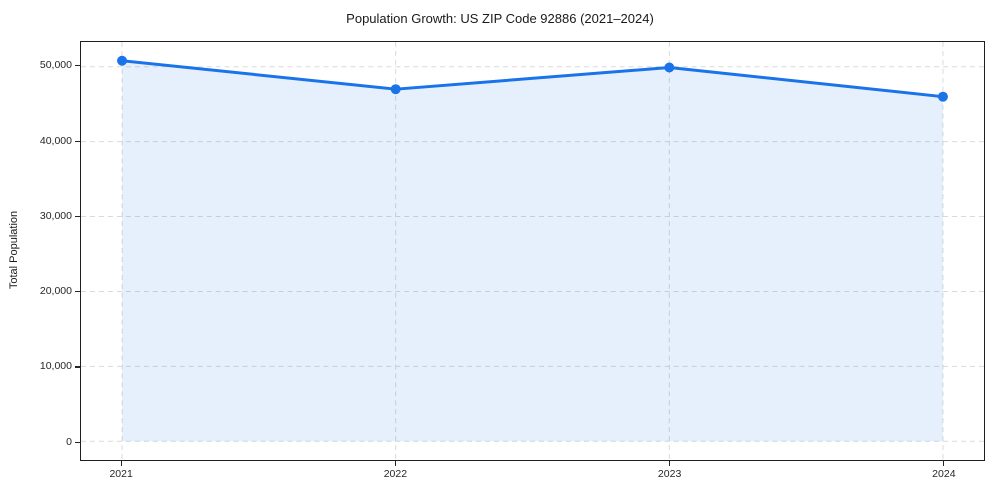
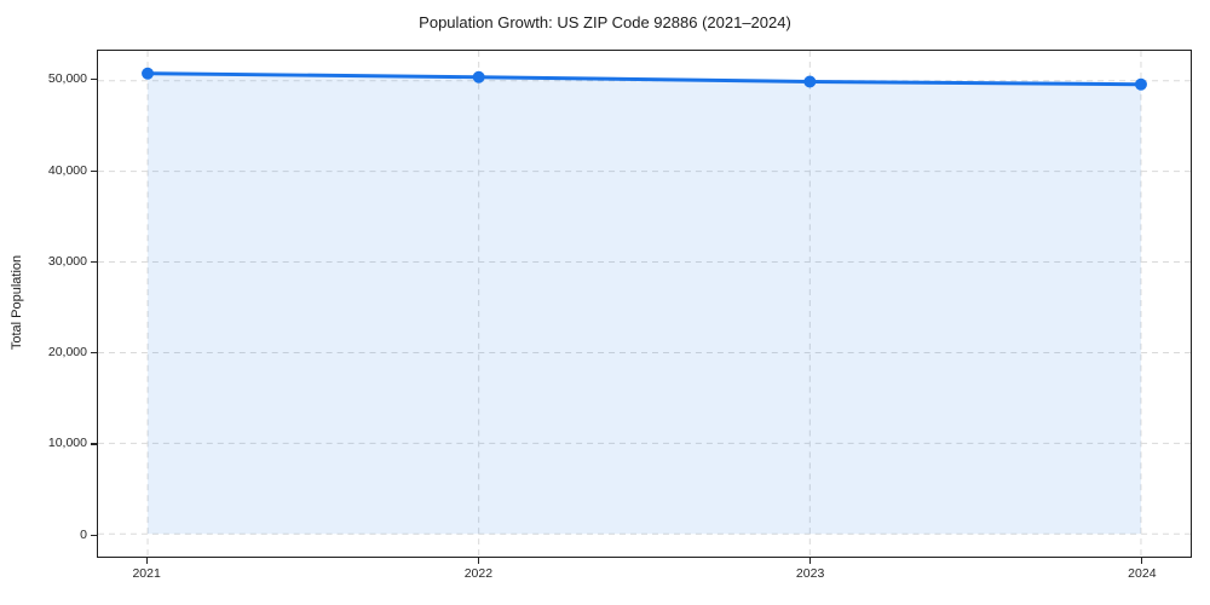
2022: 47000 -> 50000
2024: 46000 -> 50000
